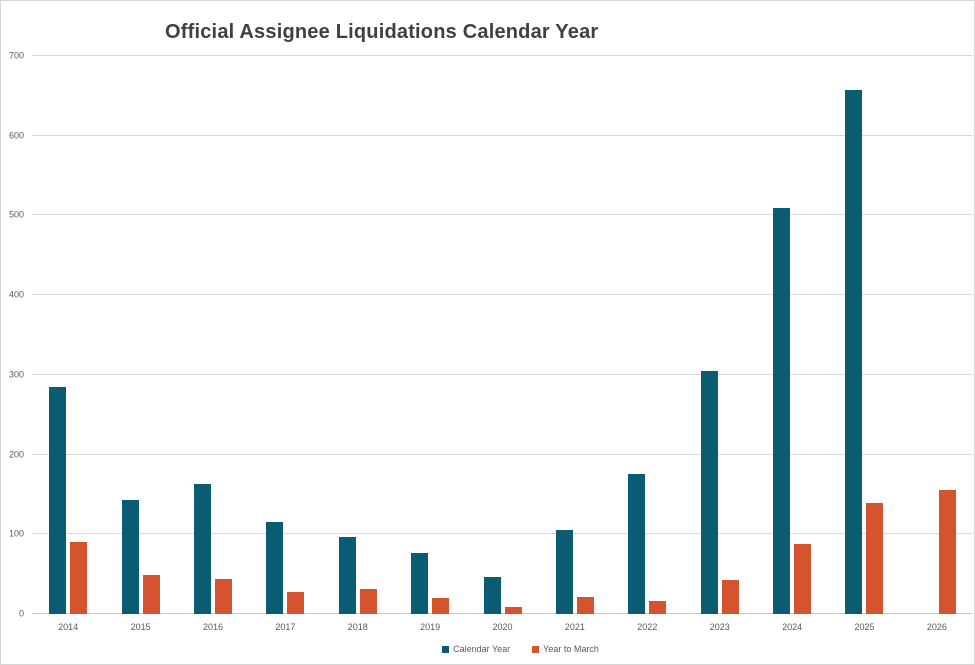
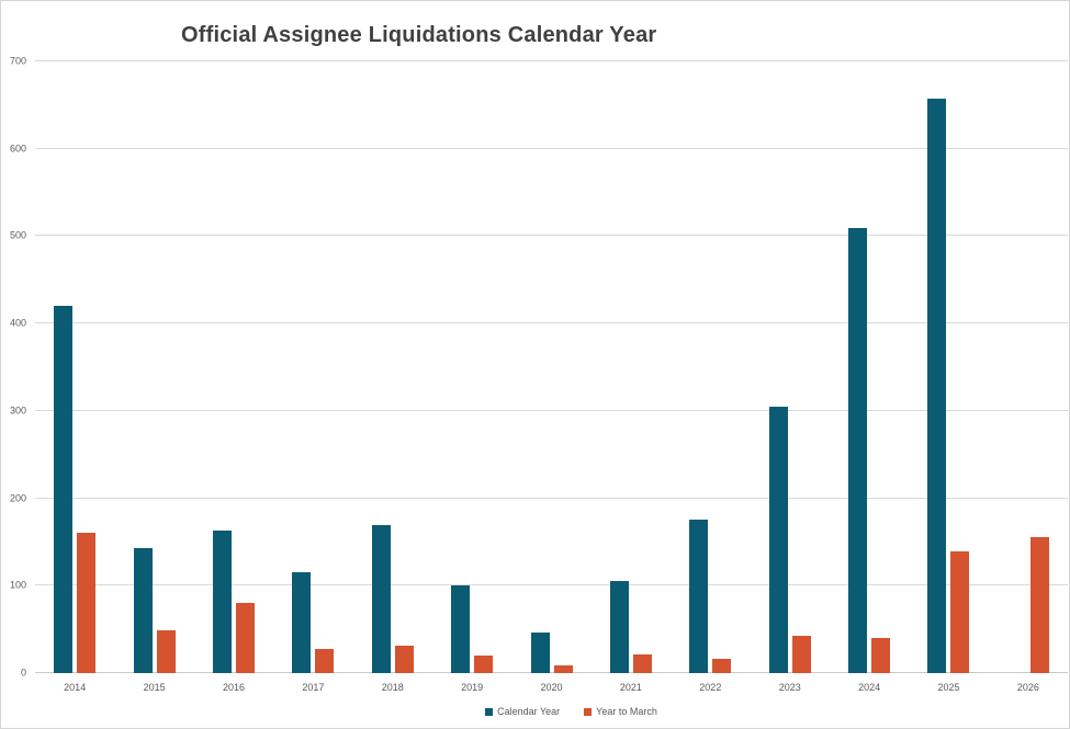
Calendar Year/2014: 280 -> 420
Year to March/2014: 90 -> 160
Year to March/2016: 40 -> 80
Calendar Year/2018: 100 -> 170
Calendar Year/2019: 80 -> 100
Year to March/2024: 90 -> 40
